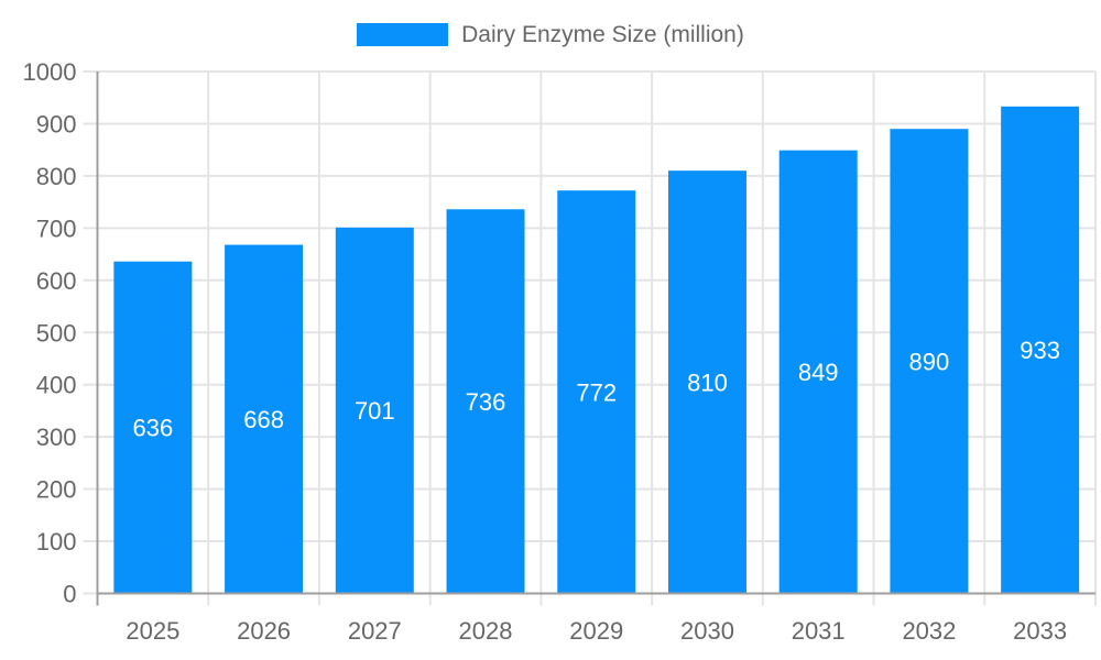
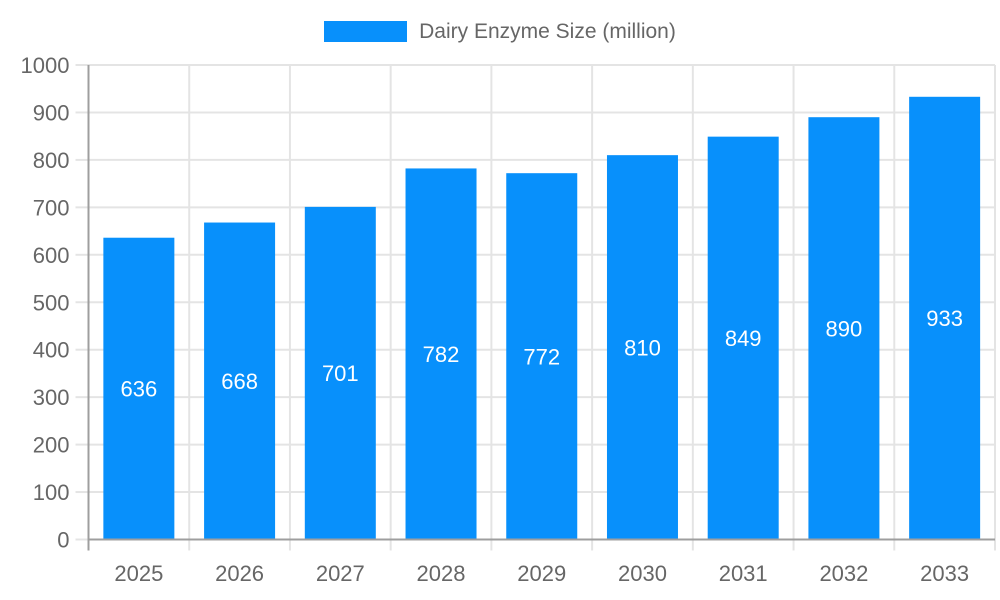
2028: 736 -> 782
